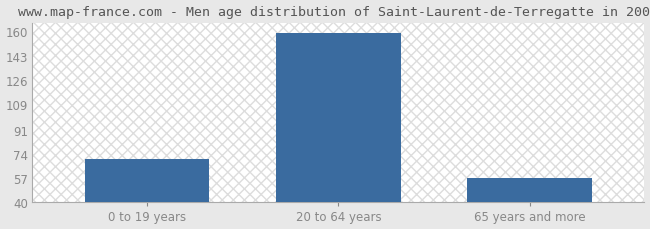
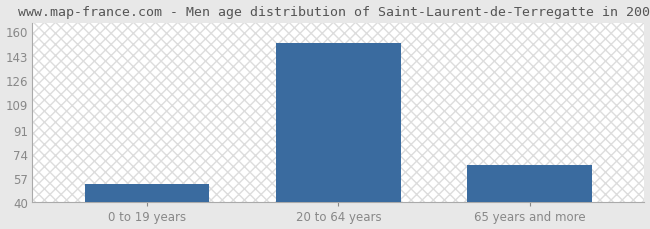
0 to 19 years: 70 -> 53
20 to 64 years: 159 -> 152
65 years and more: 57 -> 66
